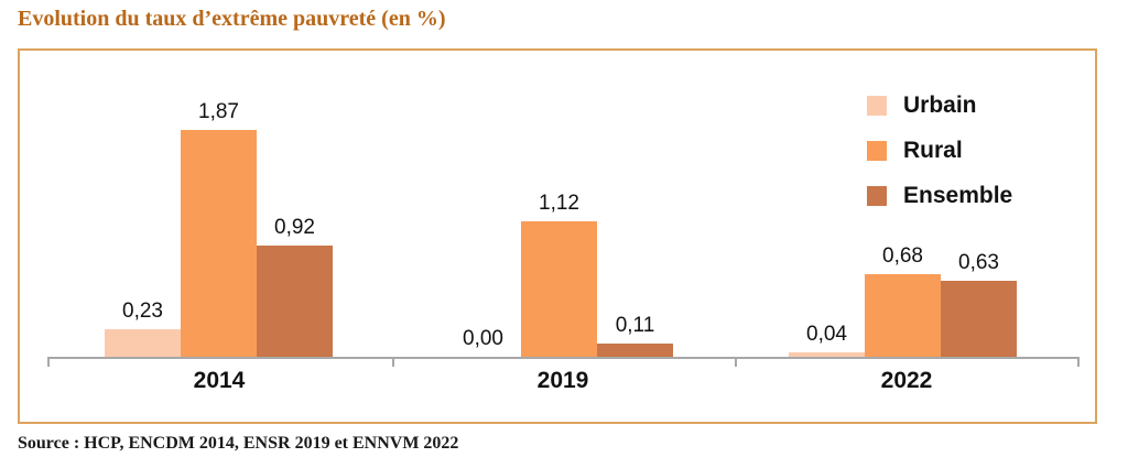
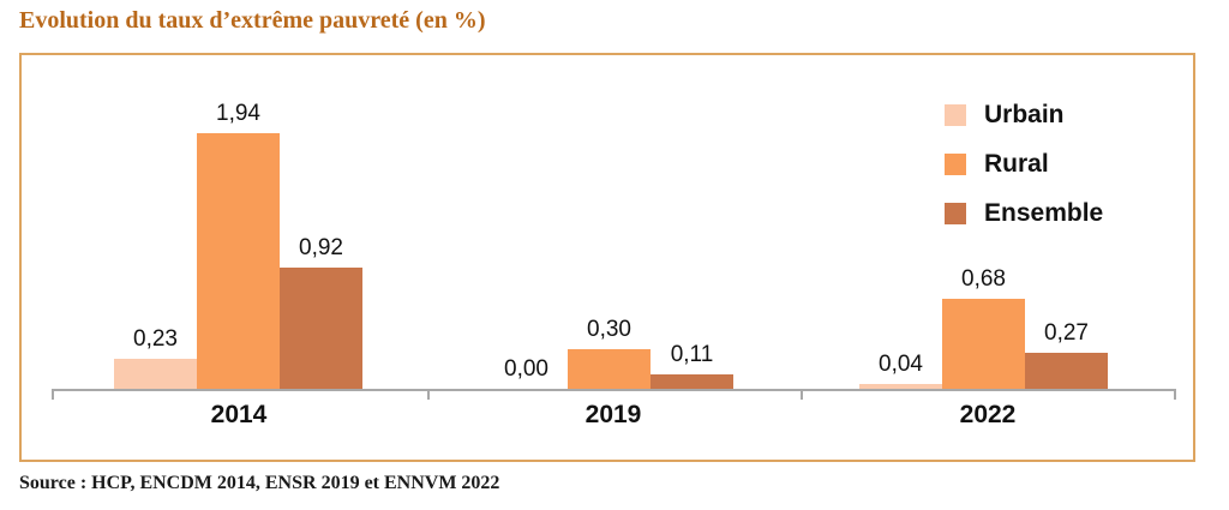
Rural/2014: 1,87 -> 1,94
Rural/2019: 1,12 -> 0,30
Ensemble/2022: 0,63 -> 0,27
